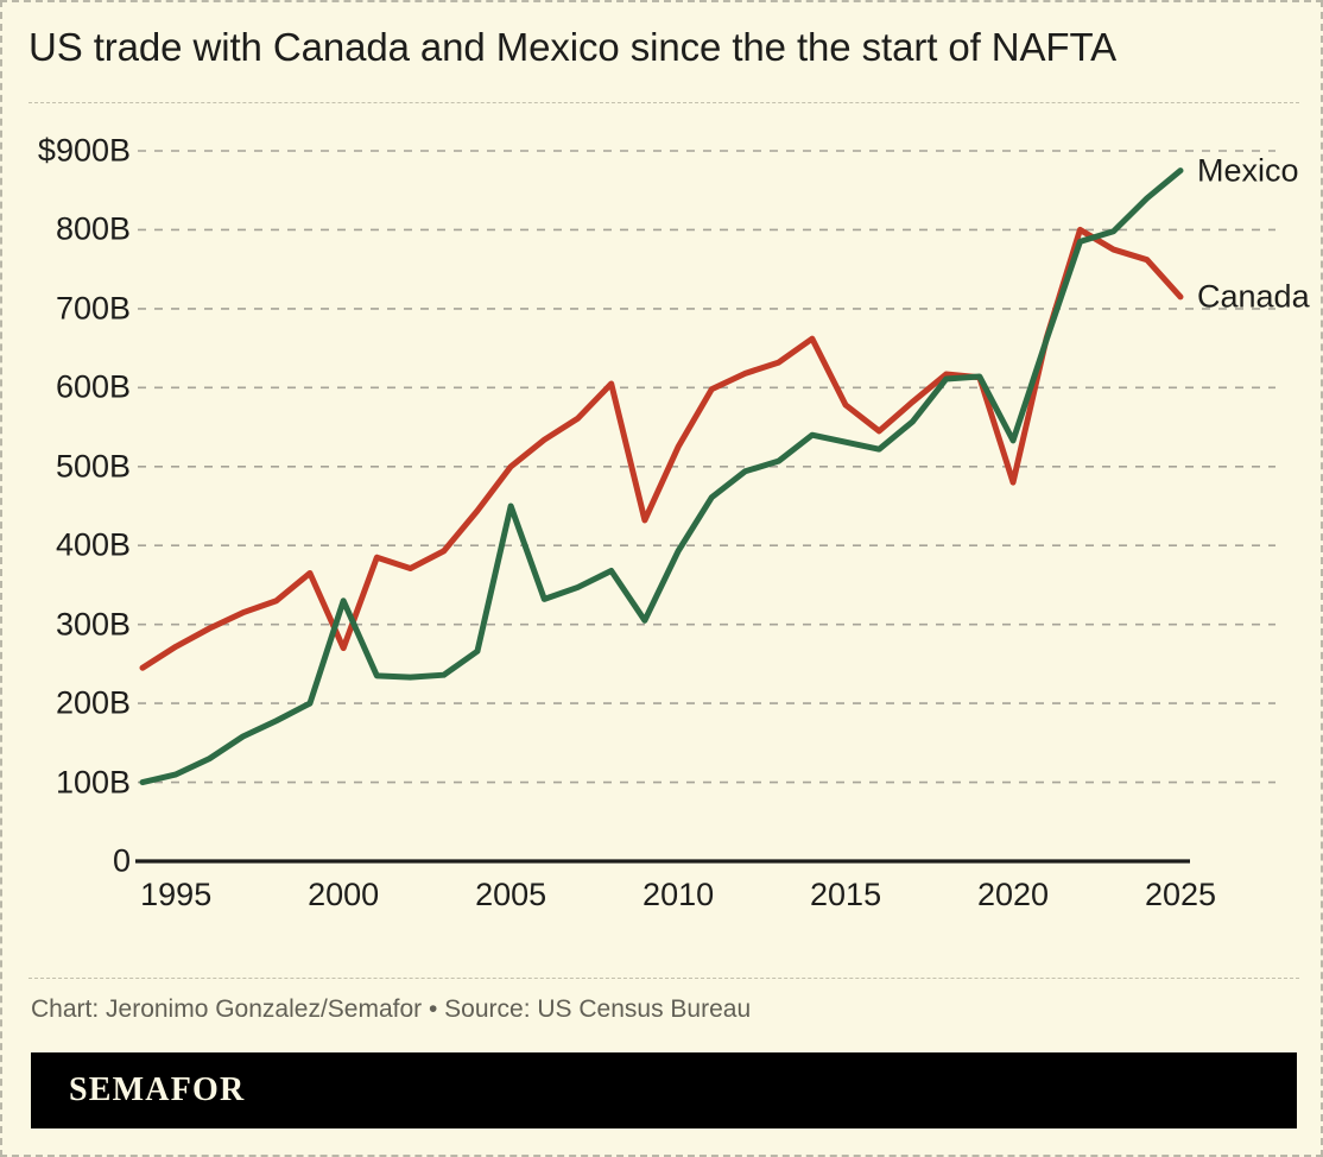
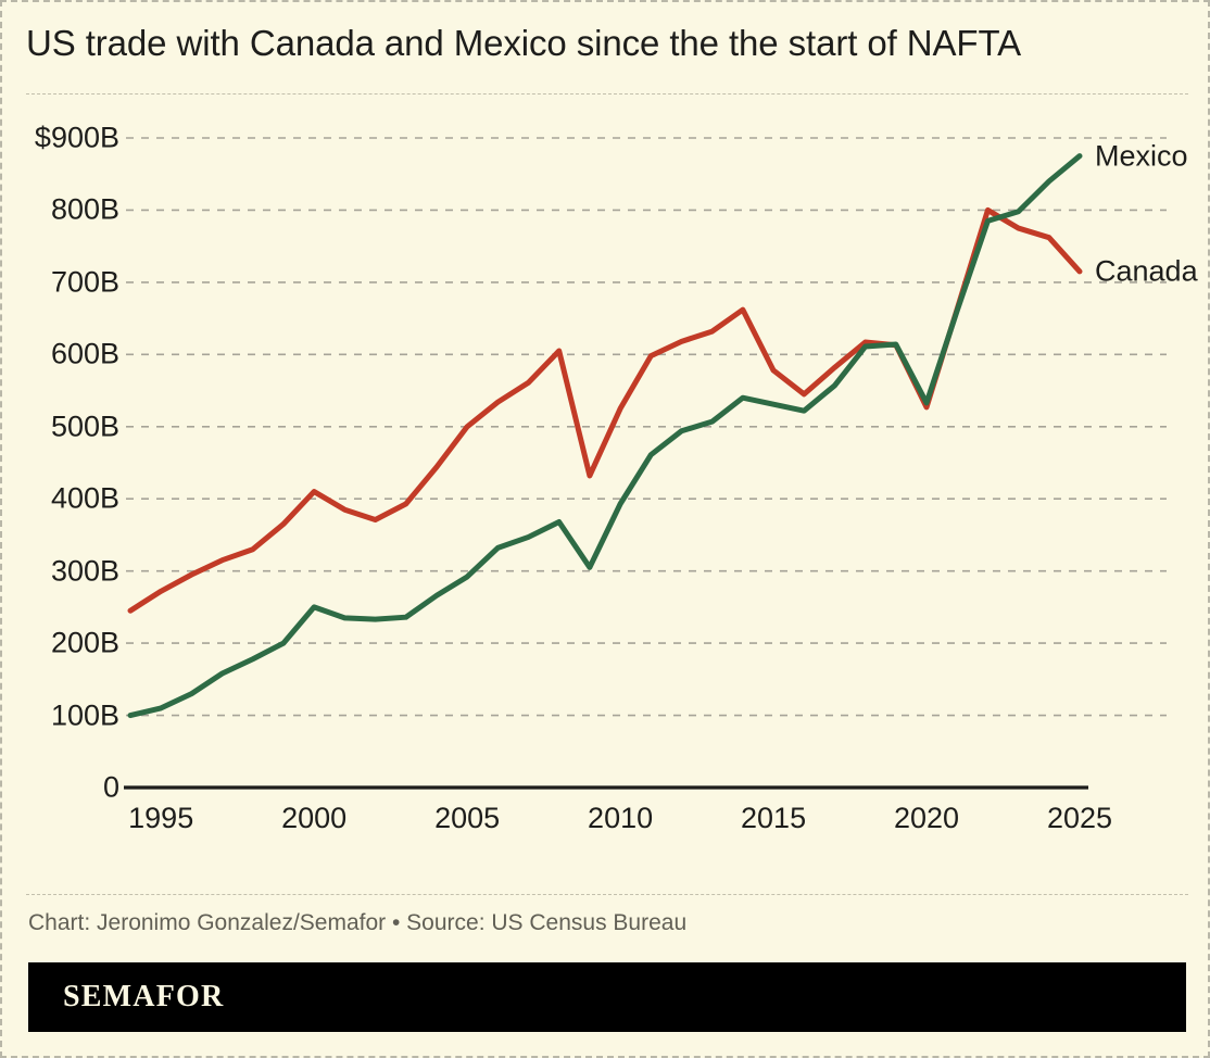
Canada/2000: $270B -> $410B
Mexico/2000: $330B -> $250B
Mexico/2005: $450B -> $290B
Canada/2020: $480B -> $530B
